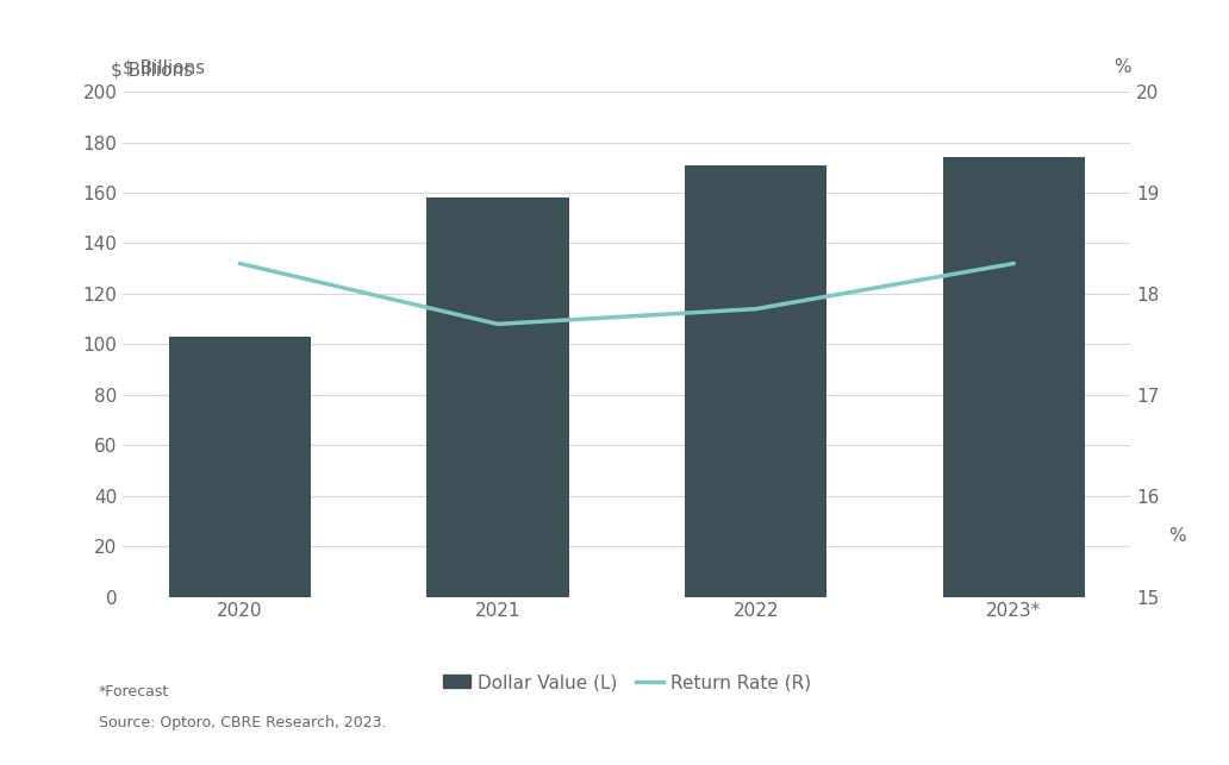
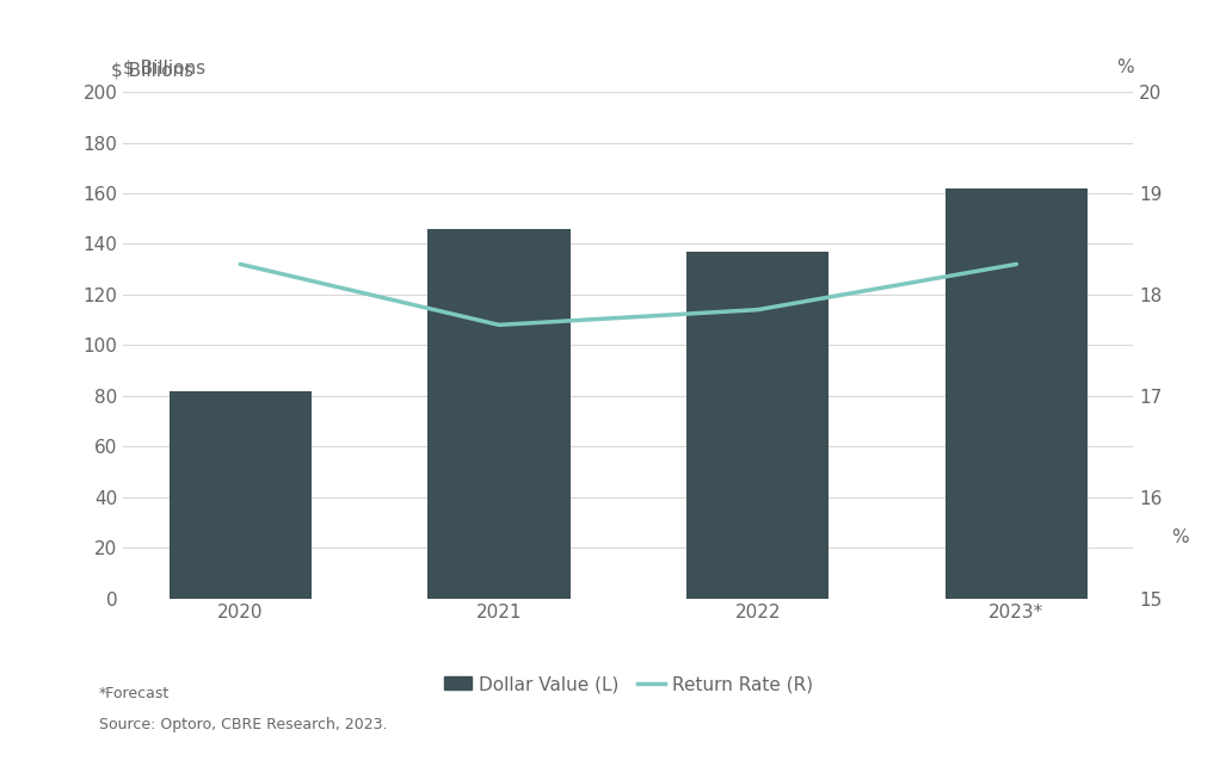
Dollar Value (L)/2020: 103 -> 82
Dollar Value (L)/2021: 158 -> 146
Dollar Value (L)/2022: 171 -> 137
Dollar Value (L)/2023*: 174 -> 162
